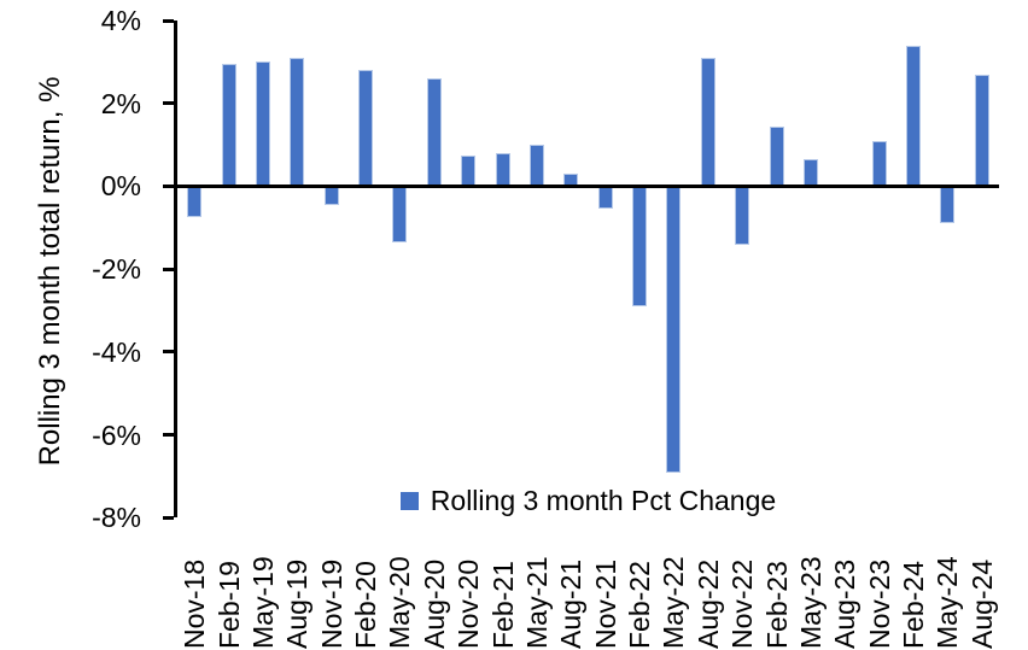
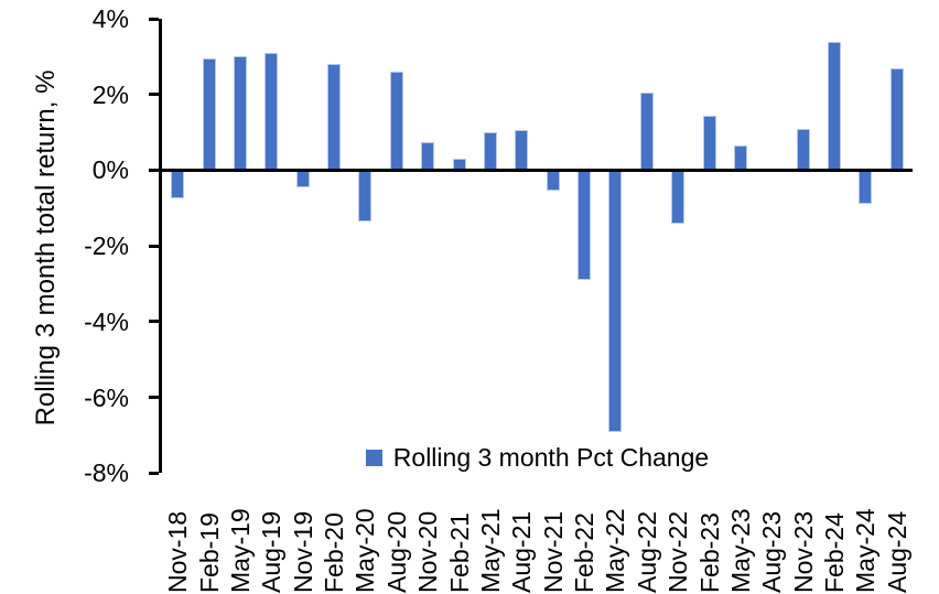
Feb-21: 0.8% -> 0.3%
Aug-21: 0.3% -> 1.1%
Aug-22: 3.1% -> 2.0%
